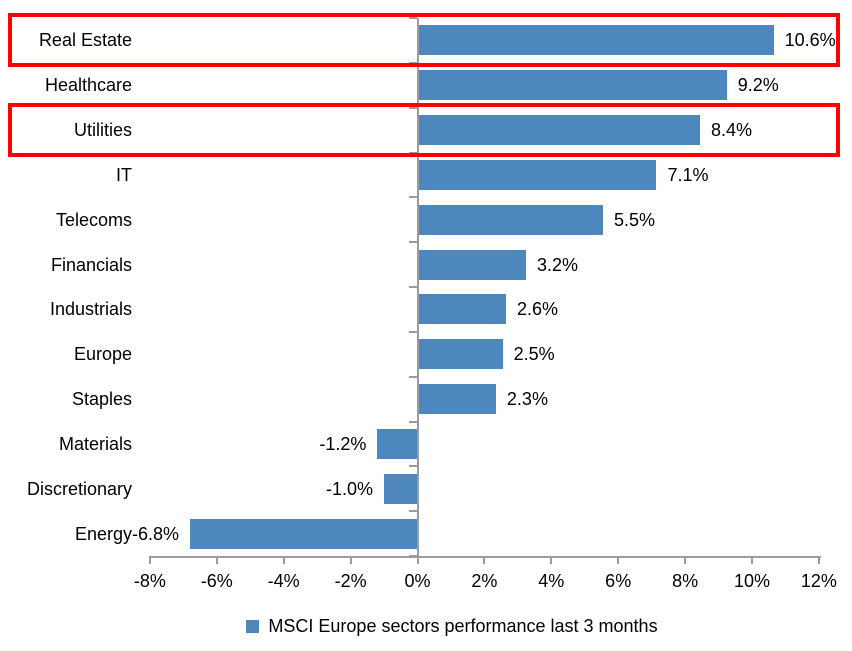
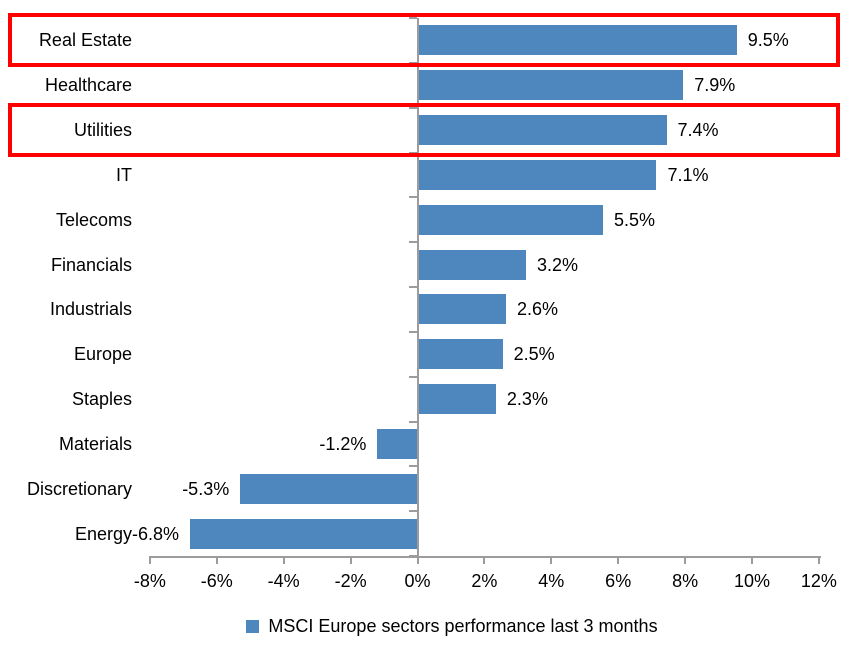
Real Estate: 10.6% -> 9.5%
Healthcare: 9.2% -> 7.9%
Utilities: 8.4% -> 7.4%
Discretionary: -1.0% -> -5.3%
